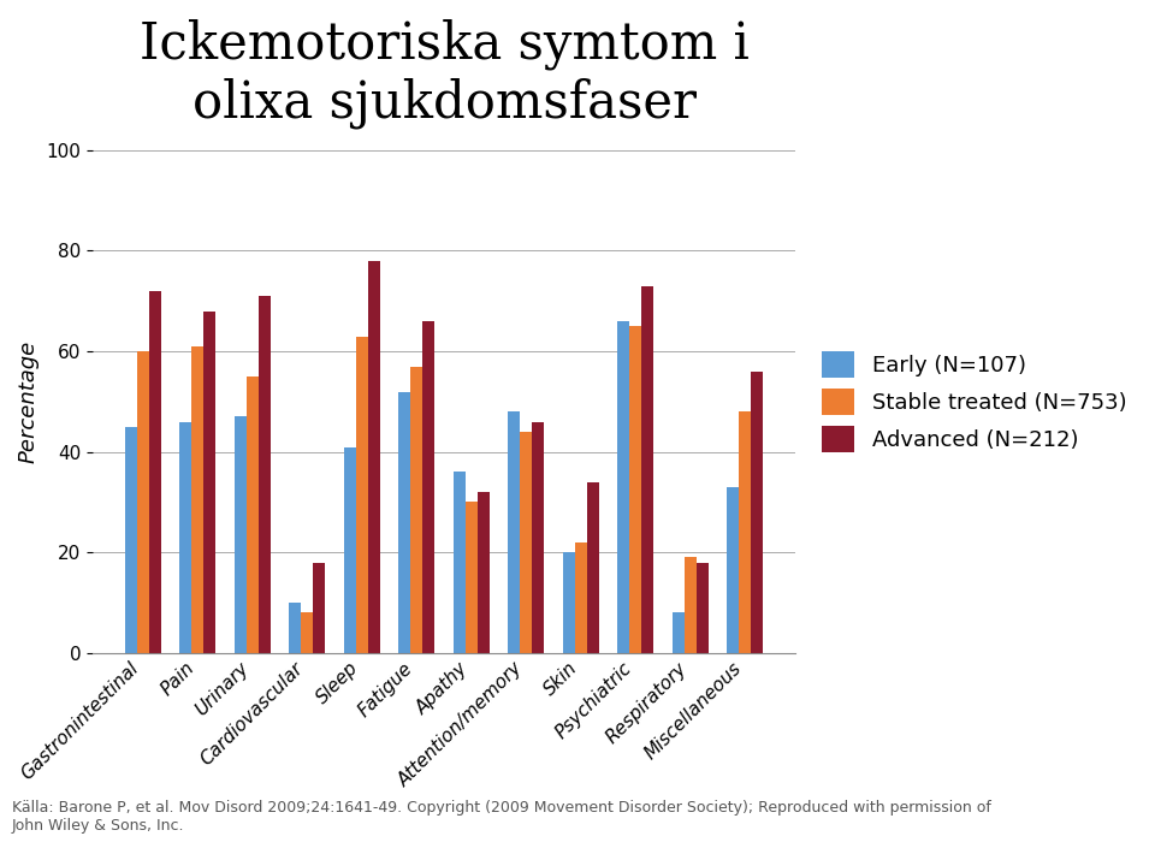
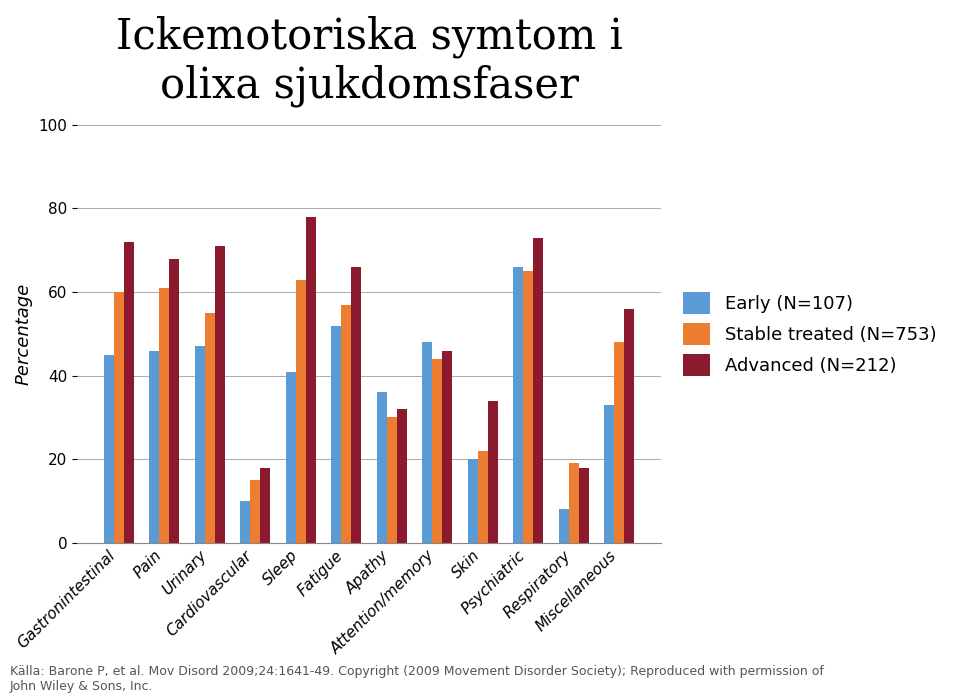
Stable treated (N=753)/Cardiovascular: 8 -> 15
